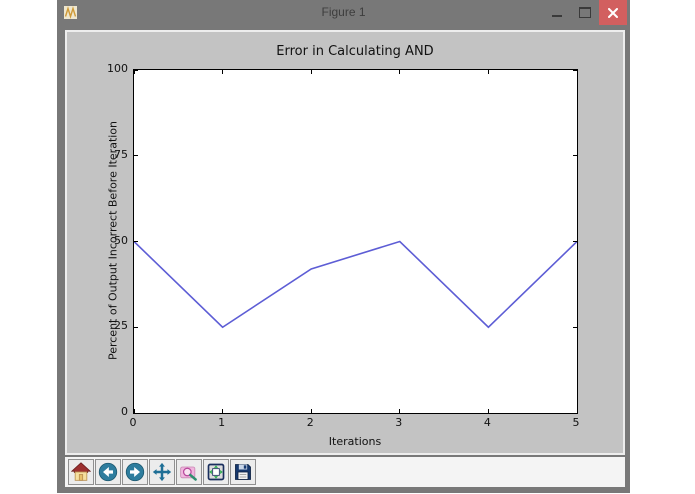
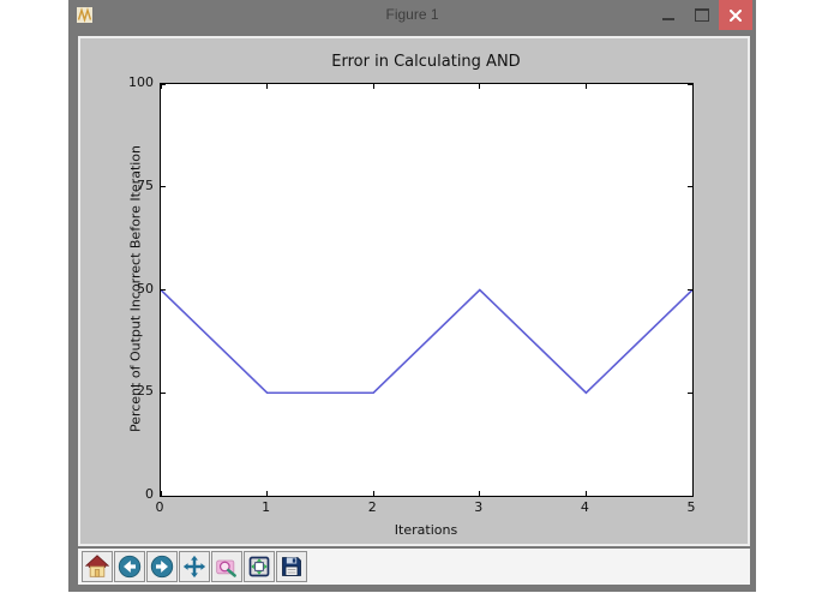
2: 42 -> 25
